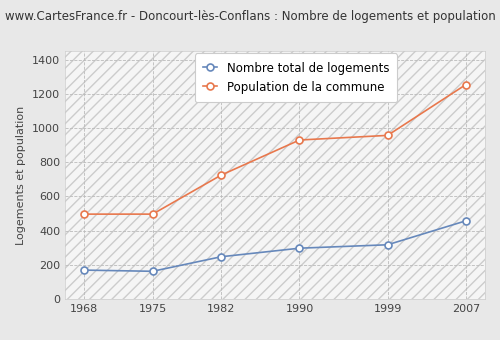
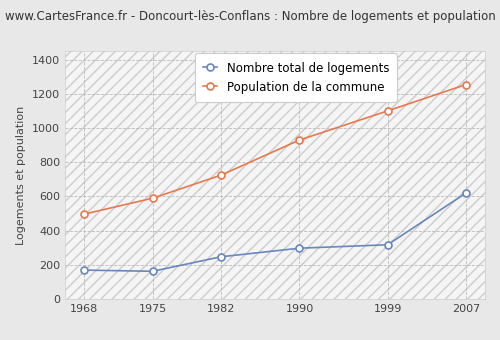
Population de la commune/1975: 500 -> 590
Population de la commune/1999: 960 -> 1100
Nombre total de logements/2007: 460 -> 620
